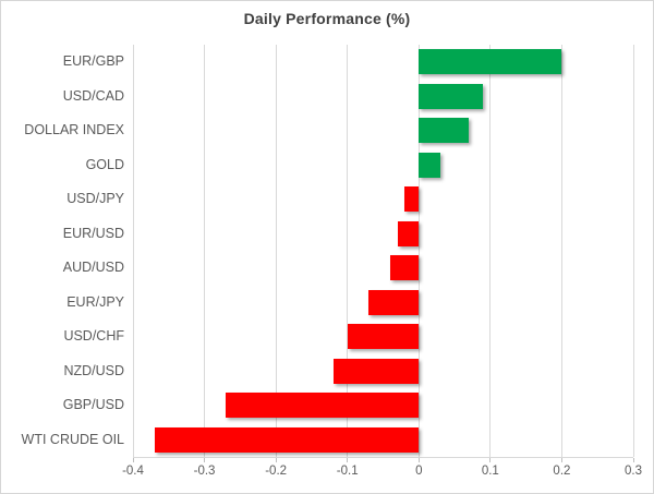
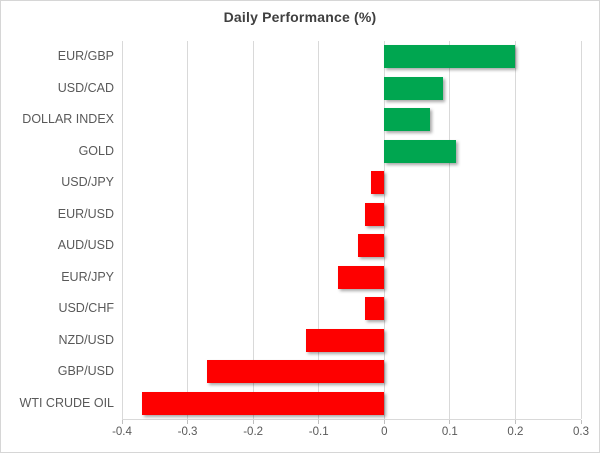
GOLD: 0.03 -> 0.11
USD/CHF: -0.10 -> -0.03
